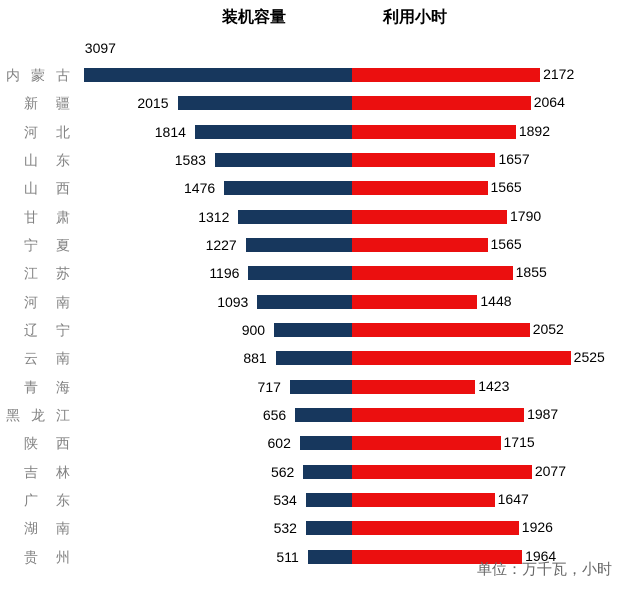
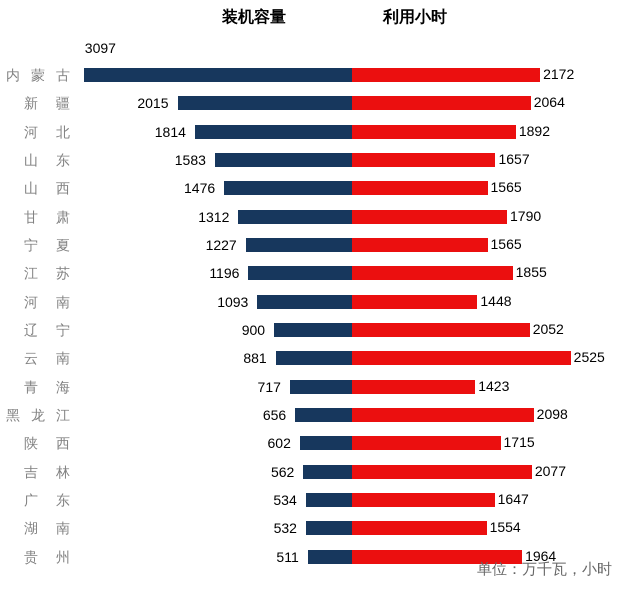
利用小时/黑龙江: 1987 -> 2098
利用小时/湖南: 1926 -> 1554
